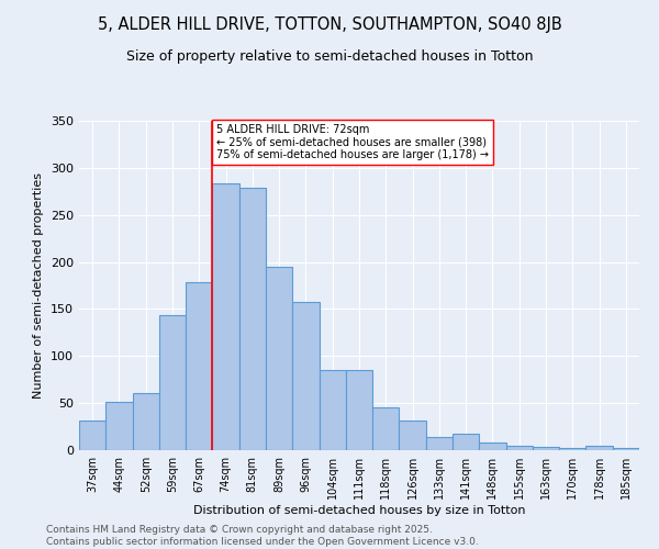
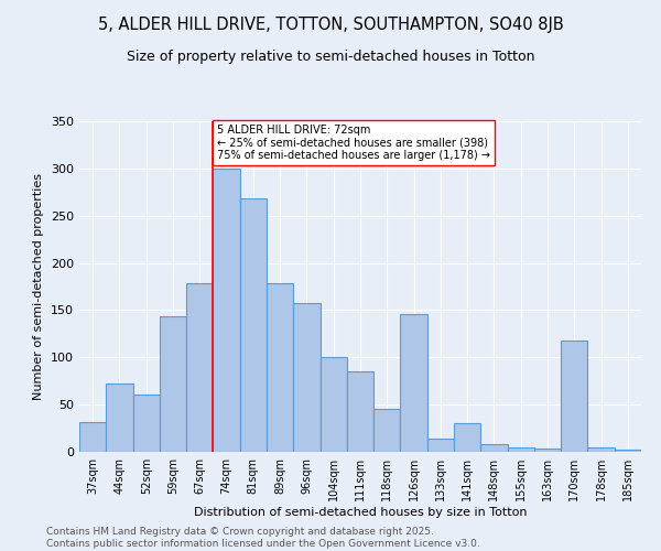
44sqm: 51 -> 72
74sqm: 283 -> 300
81sqm: 279 -> 268
89sqm: 195 -> 178
104sqm: 85 -> 100
126sqm: 31 -> 146
141sqm: 17 -> 30
170sqm: 2 -> 118
